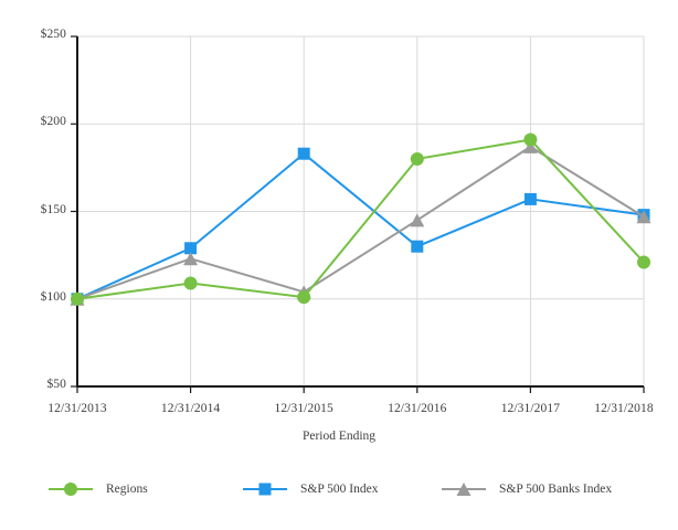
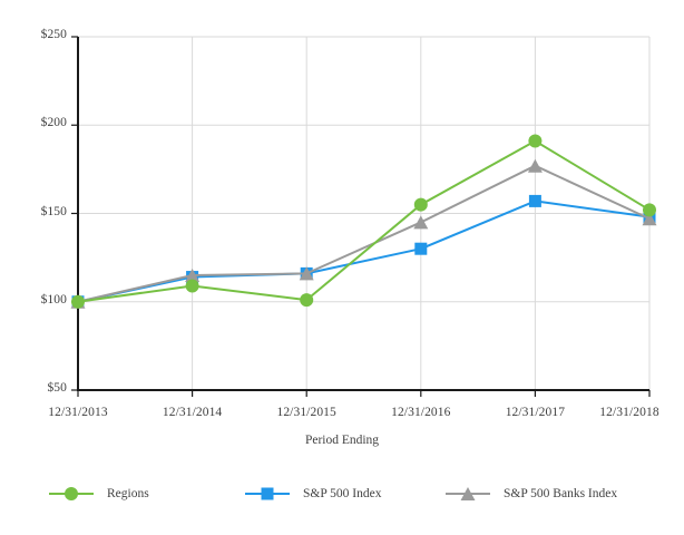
S&P 500 Index/12/31/2014: $129 -> $114
S&P 500 Banks Index/12/31/2014: $123 -> $115
S&P 500 Index/12/31/2015: $183 -> $116
S&P 500 Banks Index/12/31/2015: $104 -> $116
Regions/12/31/2016: $180 -> $155
S&P 500 Banks Index/12/31/2017: $187 -> $177
Regions/12/31/2018: $121 -> $152
